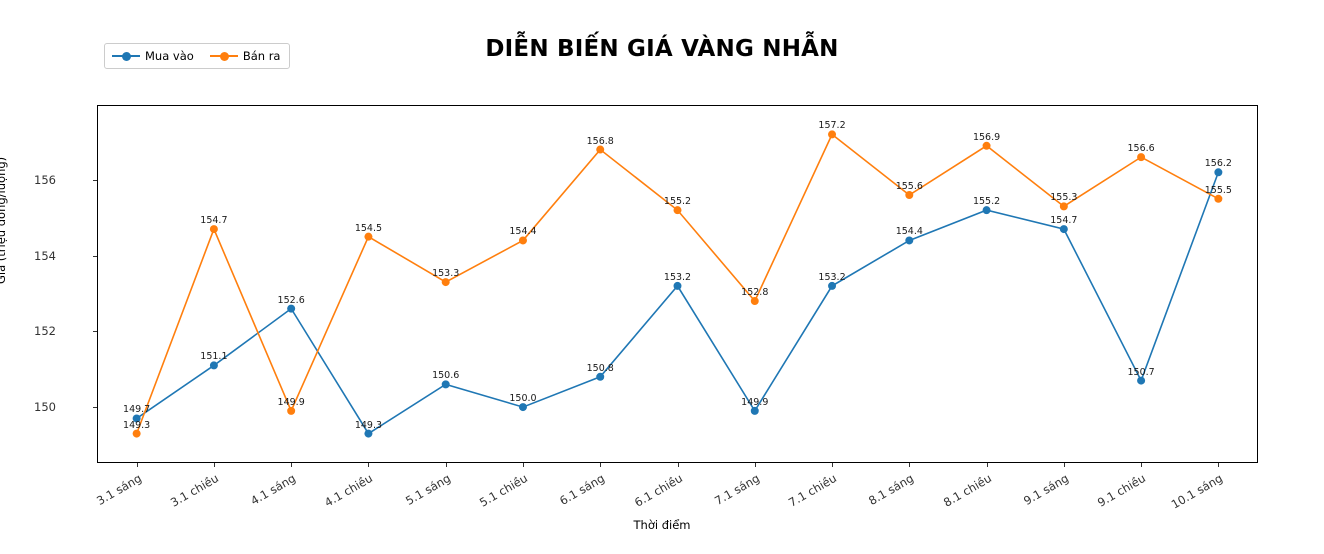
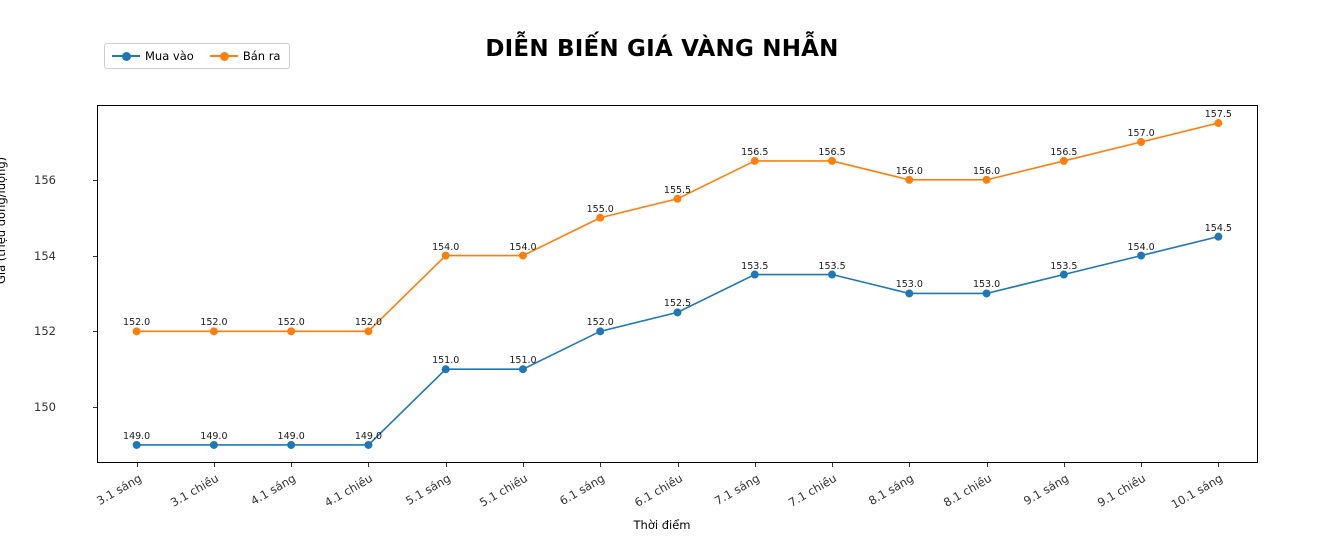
Mua vào/3.1 sáng: 149.7 -> 149.0
Bán ra/3.1 sáng: 149.3 -> 152.0
Mua vào/3.1 chiều: 151.1 -> 149.0
Bán ra/3.1 chiều: 154.7 -> 152.0
Mua vào/4.1 sáng: 152.6 -> 149.0
Bán ra/4.1 sáng: 149.9 -> 152.0
Mua vào/4.1 chiều: 149.3 -> 149.0
Bán ra/4.1 chiều: 154.5 -> 152.0
Mua vào/5.1 sáng: 150.6 -> 151.0
Bán ra/5.1 sáng: 153.3 -> 154.0
Mua vào/5.1 chiều: 150.0 -> 151.0
Bán ra/5.1 chiều: 154.4 -> 154.0
Mua vào/6.1 sáng: 150.8 -> 152.0
Bán ra/6.1 sáng: 156.8 -> 155.0
Mua vào/6.1 chiều: 153.2 -> 152.5
Bán ra/6.1 chiều: 155.2 -> 155.5
Mua vào/7.1 sáng: 149.9 -> 153.5
Bán ra/7.1 sáng: 152.8 -> 156.5
Mua vào/7.1 chiều: 153.2 -> 153.5
Bán ra/7.1 chiều: 157.2 -> 156.5
Mua vào/8.1 sáng: 154.4 -> 153.0
Bán ra/8.1 sáng: 155.6 -> 156.0
Mua vào/8.1 chiều: 155.2 -> 153.0
Bán ra/8.1 chiều: 156.9 -> 156.0
Mua vào/9.1 sáng: 154.7 -> 153.5
Bán ra/9.1 sáng: 155.3 -> 156.5
Mua vào/9.1 chiều: 150.7 -> 154.0
Bán ra/9.1 chiều: 156.6 -> 157.0
Mua vào/10.1 sáng: 156.2 -> 154.5
Bán ra/10.1 sáng: 155.5 -> 157.5
